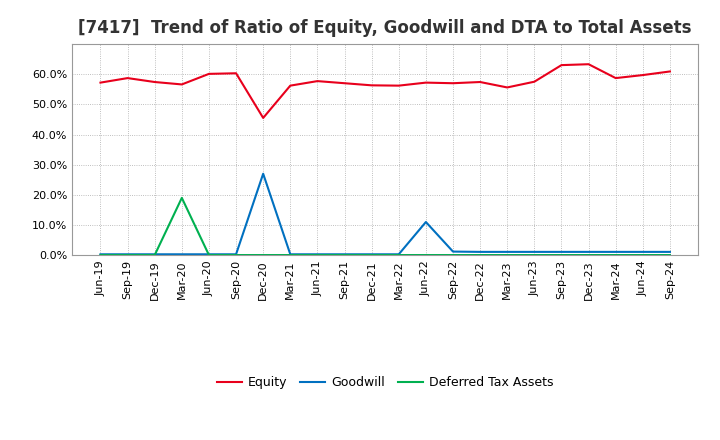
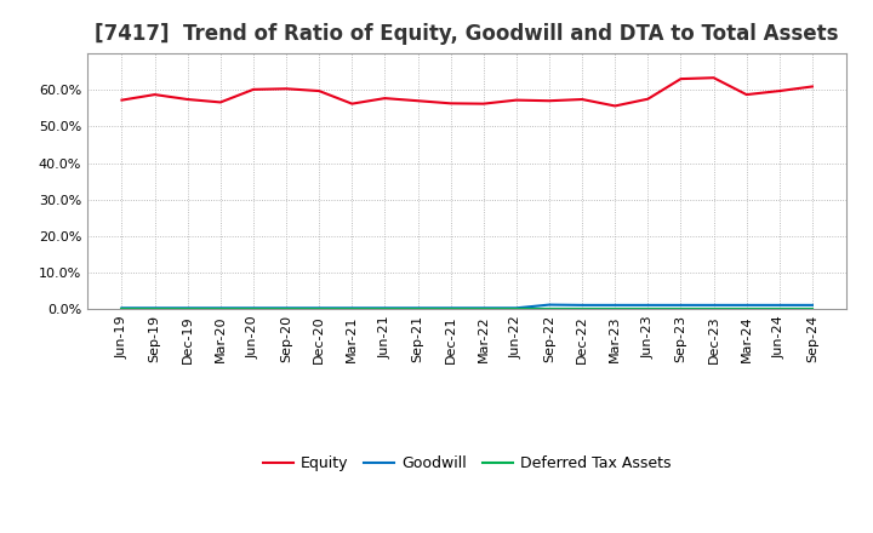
Deferred Tax Assets/Mar-20: 19.0% -> 0.1%
Equity/Dec-20: 45.5% -> 59.7%
Goodwill/Dec-20: 27.0% -> 0.3%
Goodwill/Jun-22: 11.0% -> 0.3%
